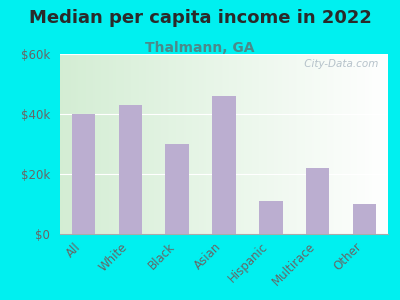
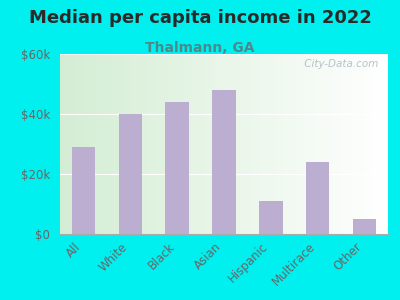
All: $40k -> $29k
White: $43k -> $40k
Black: $30k -> $44k
Asian: $46k -> $48k
Multirace: $22k -> $24k
Other: $10k -> $5k
